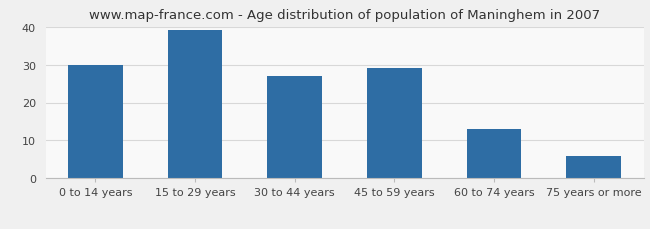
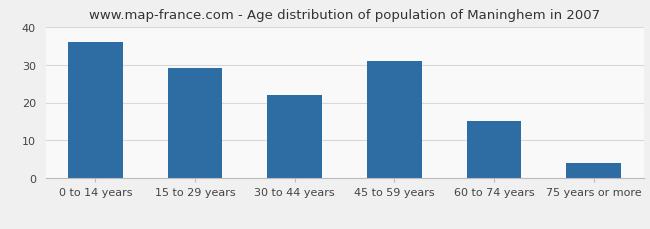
0 to 14 years: 30 -> 36
15 to 29 years: 39 -> 29
30 to 44 years: 27 -> 22
45 to 59 years: 29 -> 31
60 to 74 years: 13 -> 15
75 years or more: 6 -> 4
